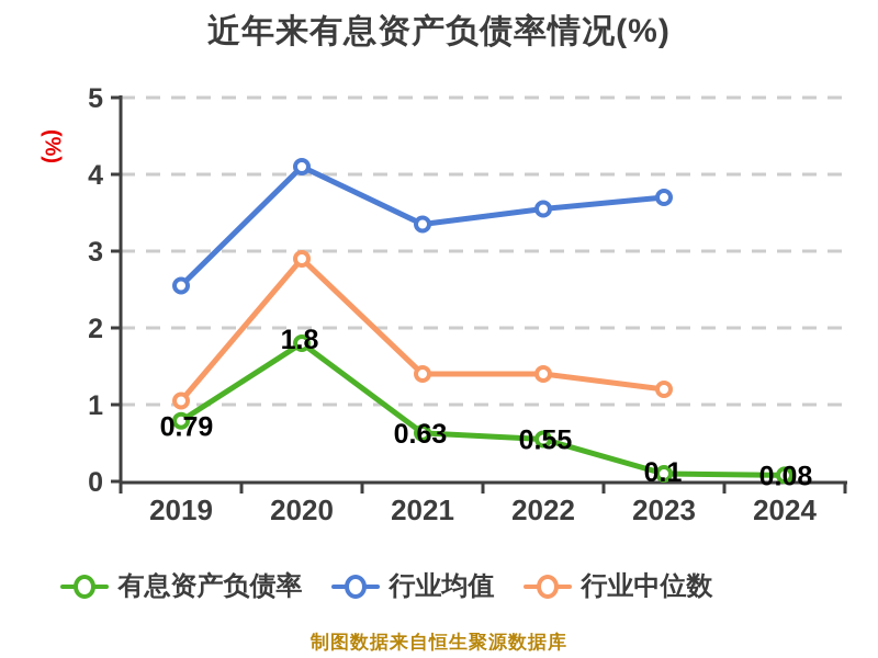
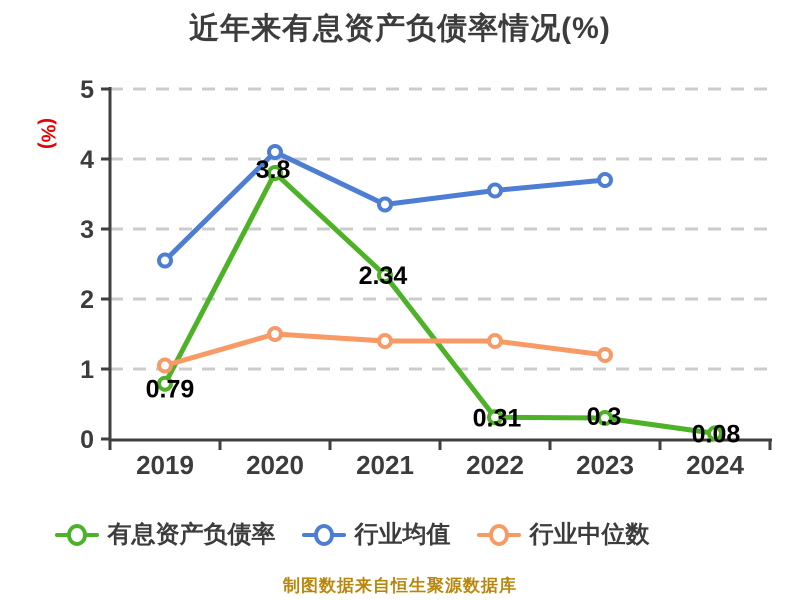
有息资产负债率/2020: 1.8 -> 3.8
行业中位数/2020: 2.9 -> 1.5
有息资产负债率/2021: 0.63 -> 2.34
有息资产负债率/2022: 0.55 -> 0.31
有息资产负债率/2023: 0.1 -> 0.3
